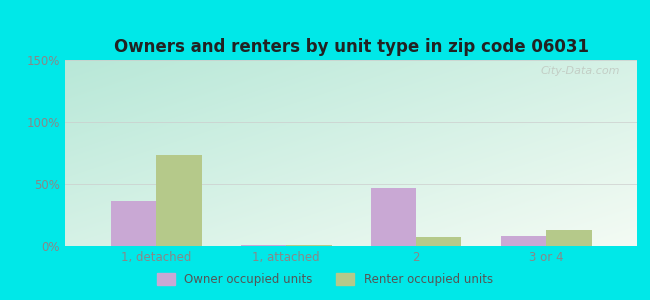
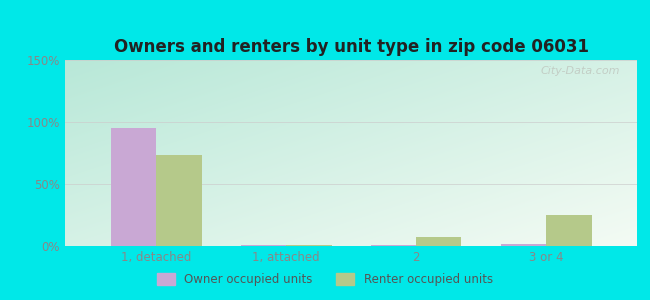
Owner occupied units/1, detached: 36% -> 95%
Owner occupied units/2: 47% -> 1%
Owner occupied units/3 or 4: 8% -> 2%
Renter occupied units/3 or 4: 13% -> 25%
